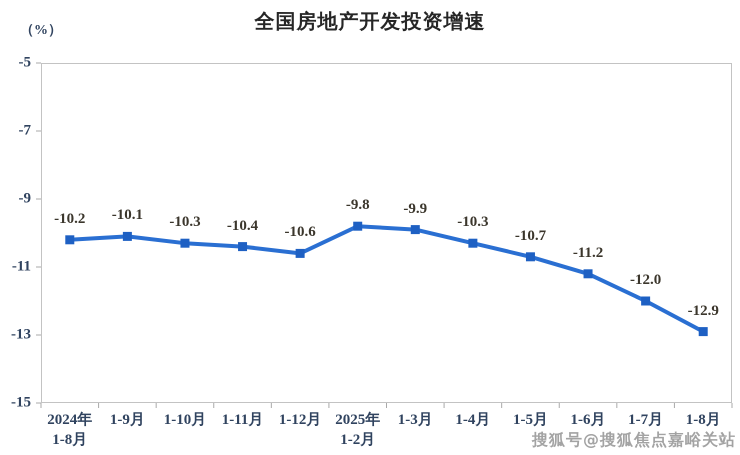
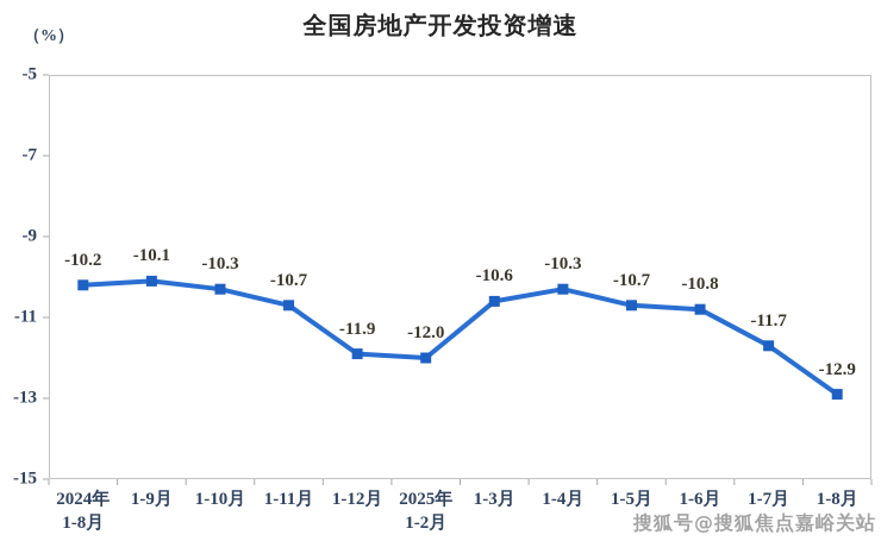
1-11月: -10.4 -> -10.7
1-12月: -10.6 -> -11.9
2025年 1-2月: -9.8 -> -12.0
1-3月: -9.9 -> -10.6
1-6月: -11.2 -> -10.8
1-7月: -12.0 -> -11.7
